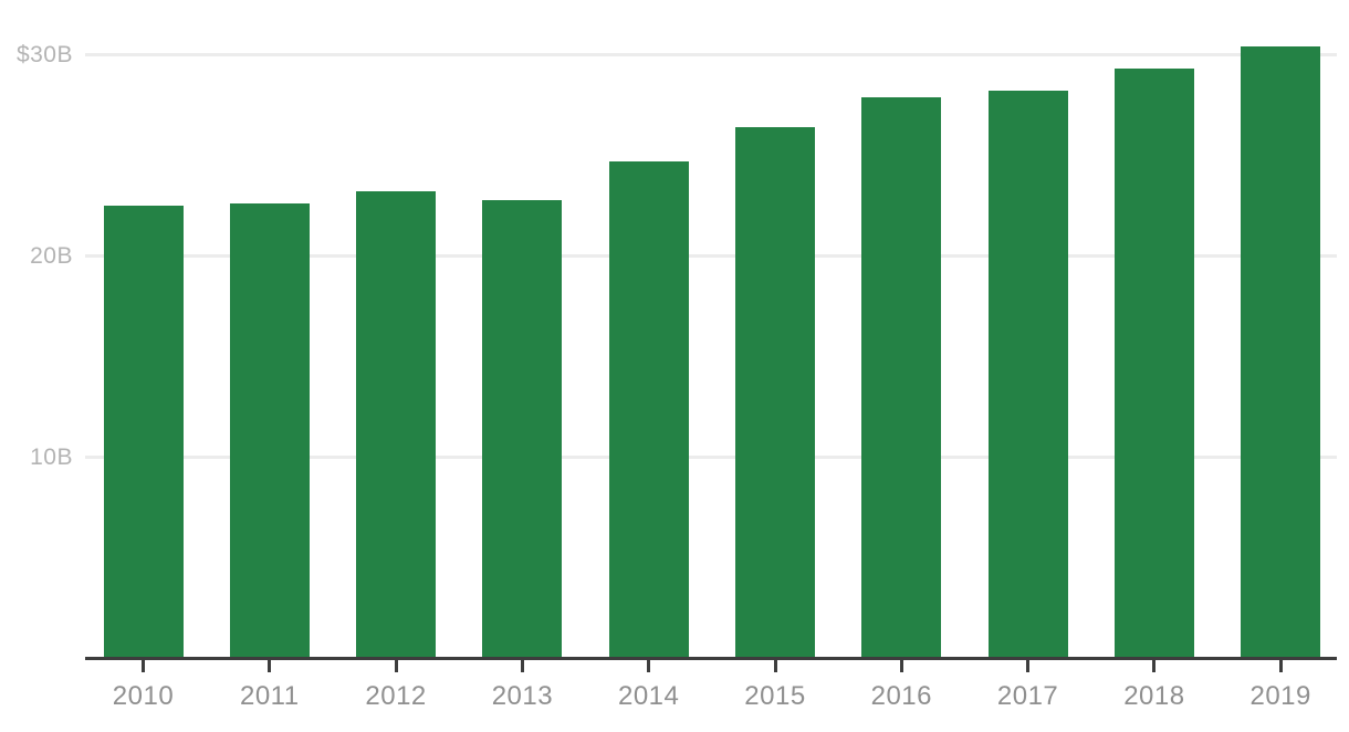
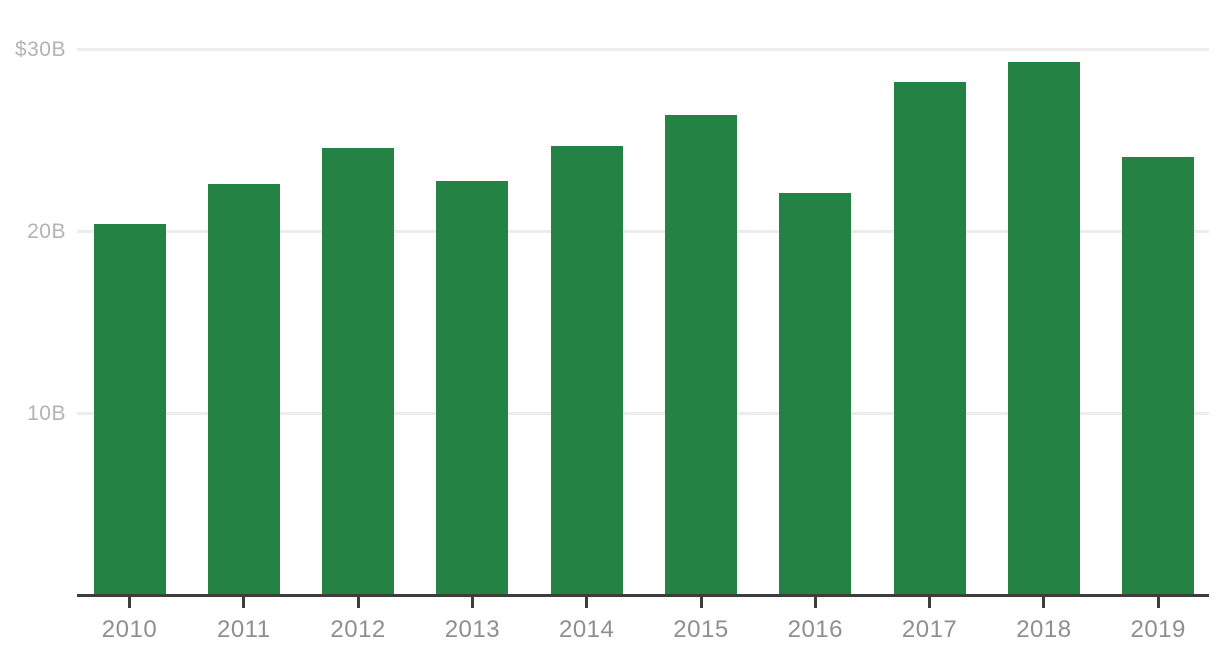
2010: $22.5B -> $20.4B
2012: $23.2B -> $24.6B
2016: $27.9B -> $22.1B
2019: $30.4B -> $24.1B
